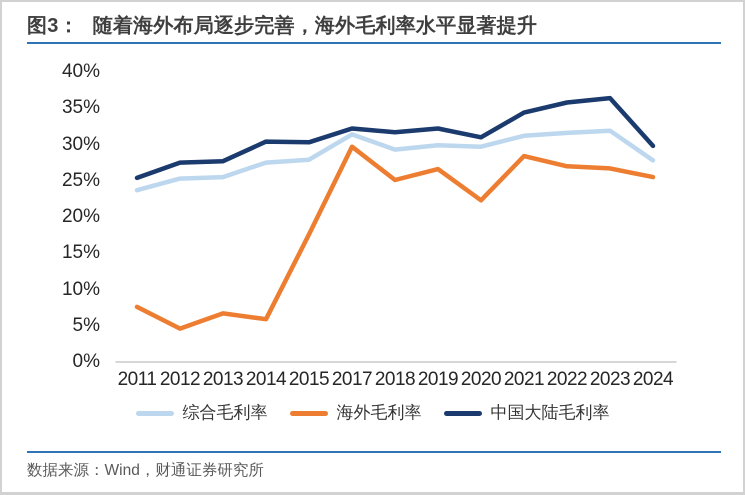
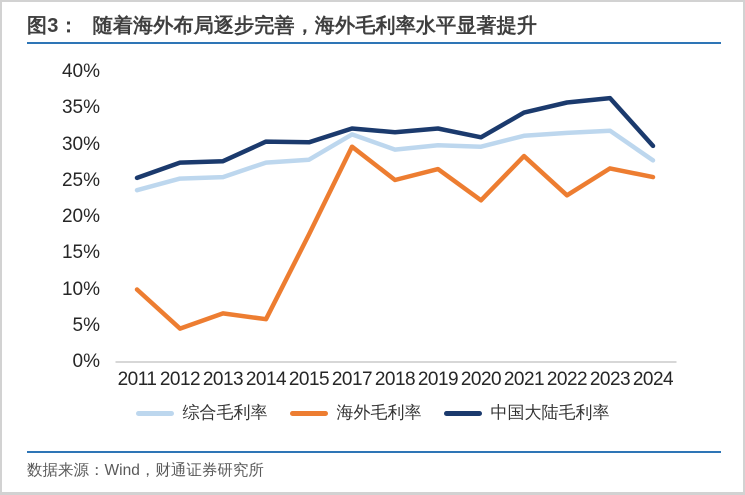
海外毛利率/2011: 8% -> 10%
海外毛利率/2022: 27% -> 23%
